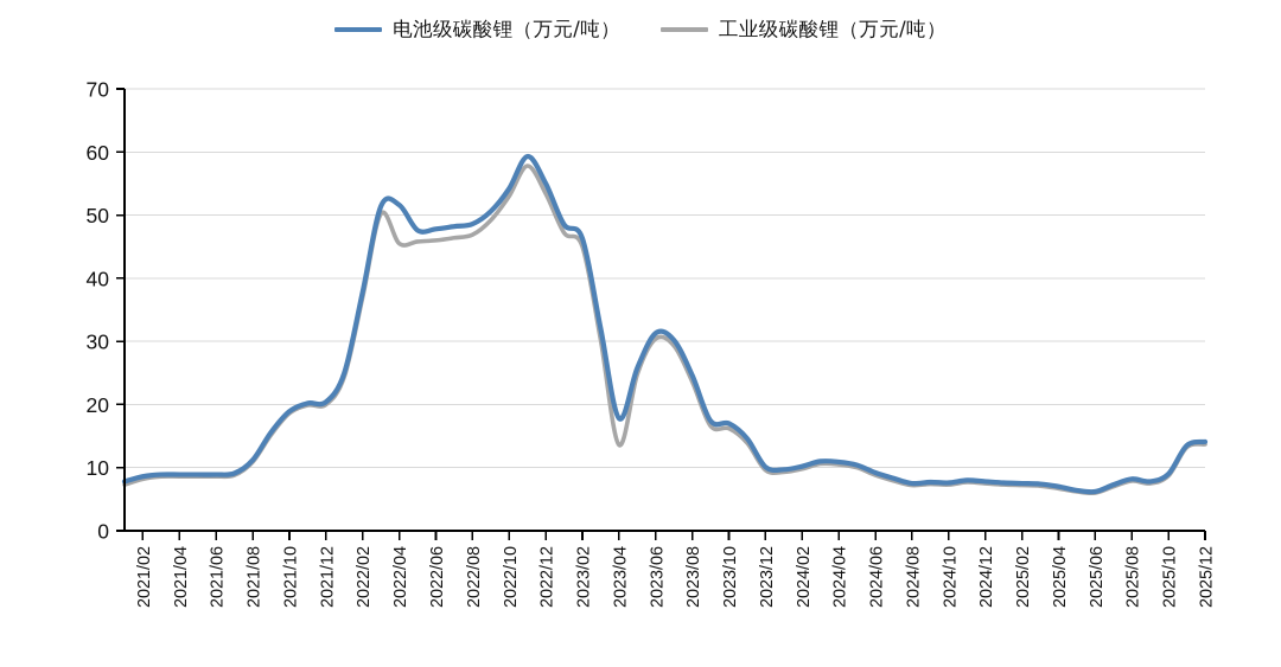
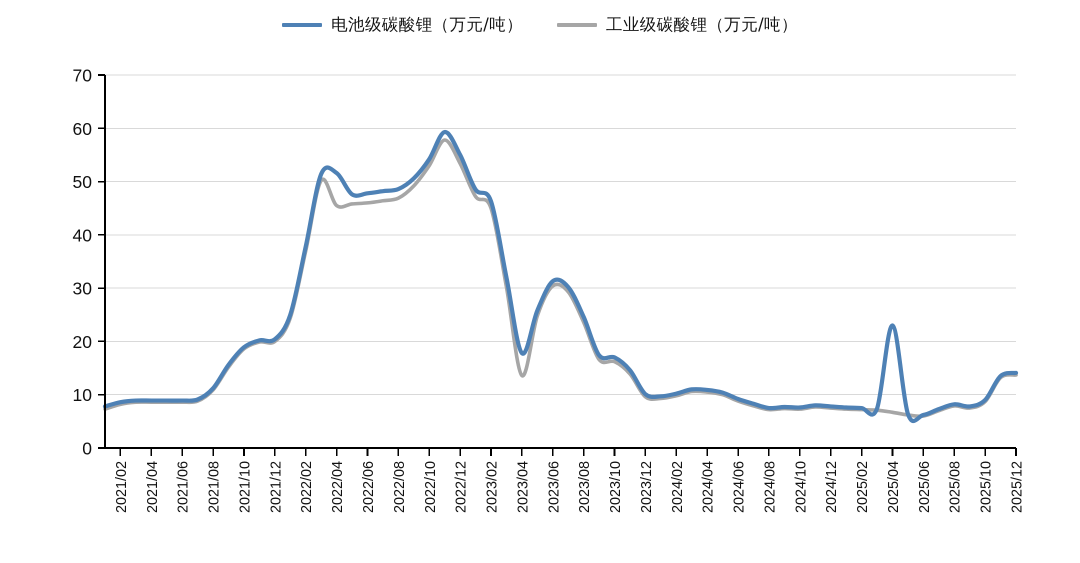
电池级碳酸锂（万元/吨）/2025/04: 7 -> 23
